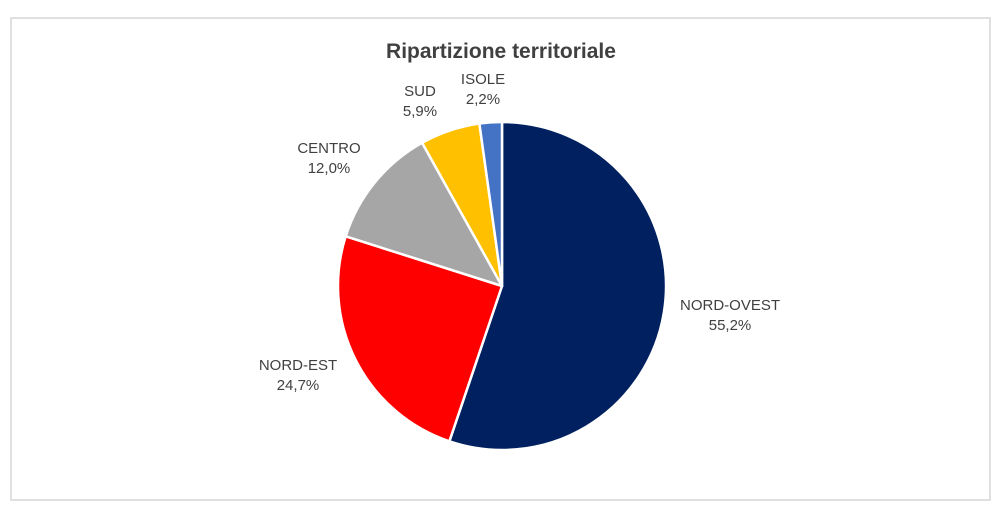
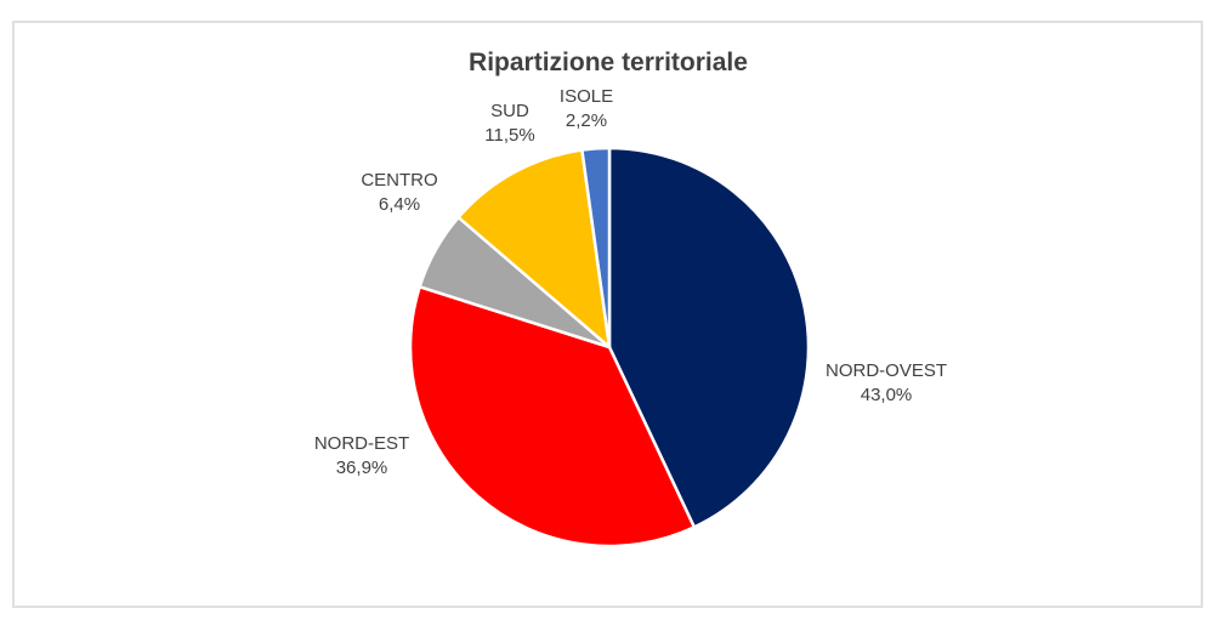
NORD-OVEST: 55,2% -> 43,0%
NORD-EST: 24,7% -> 36,9%
CENTRO: 12,0% -> 6,4%
SUD: 5,9% -> 11,5%
